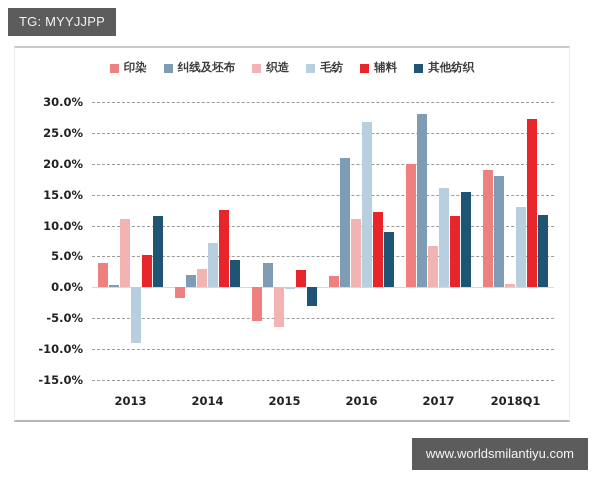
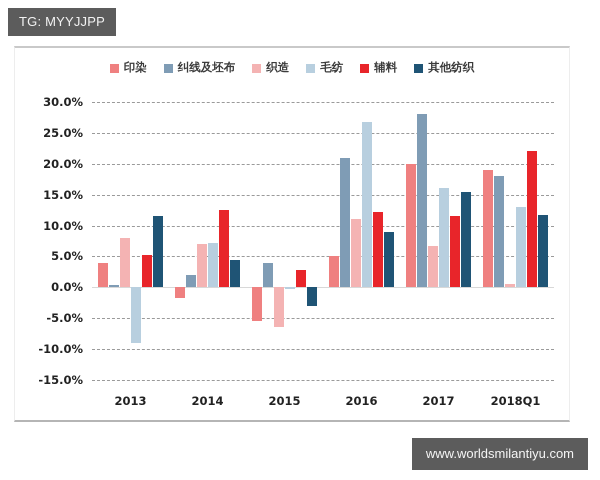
织造/2013: 11% -> 8%
织造/2014: 3% -> 7%
印染/2016: 2% -> 5%
辅料/2018Q1: 27% -> 22%
